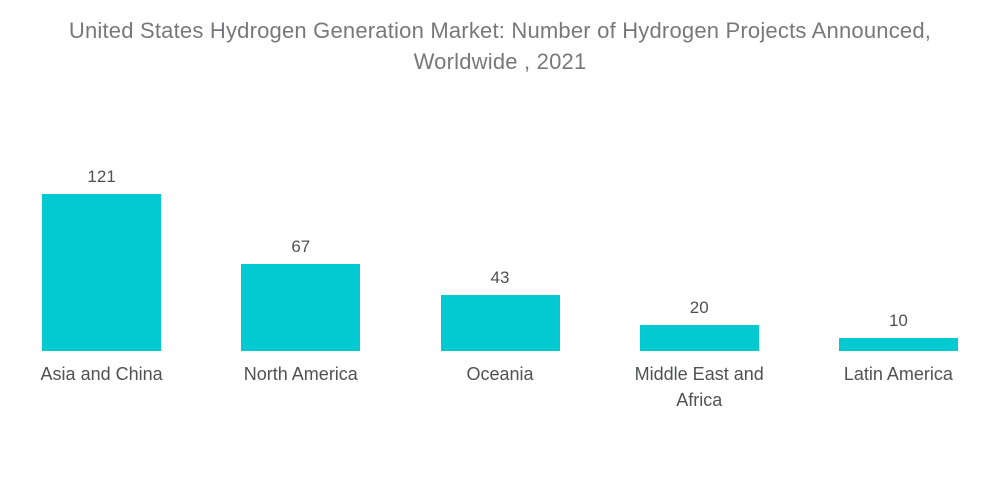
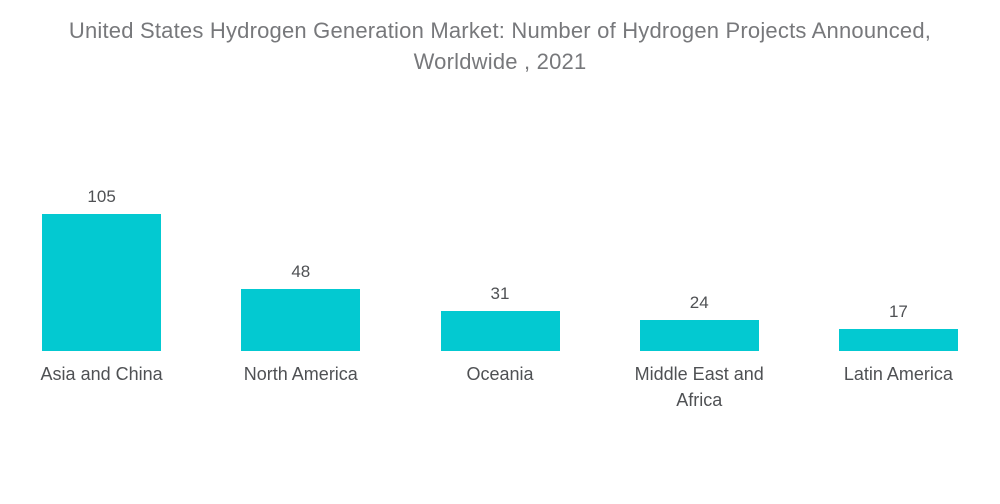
Asia and China: 121 -> 105
North America: 67 -> 48
Oceania: 43 -> 31
Middle East and Africa: 20 -> 24
Latin America: 10 -> 17
